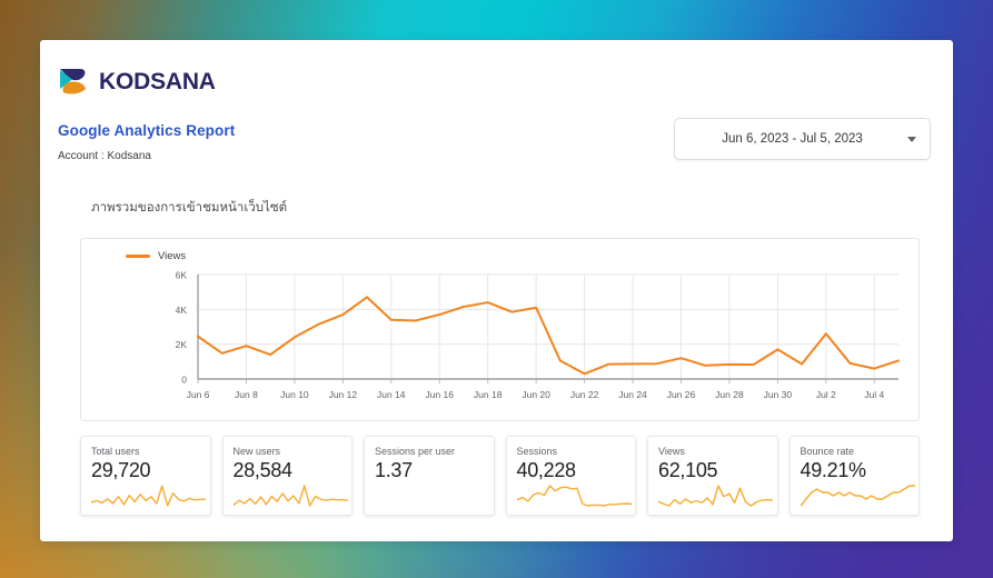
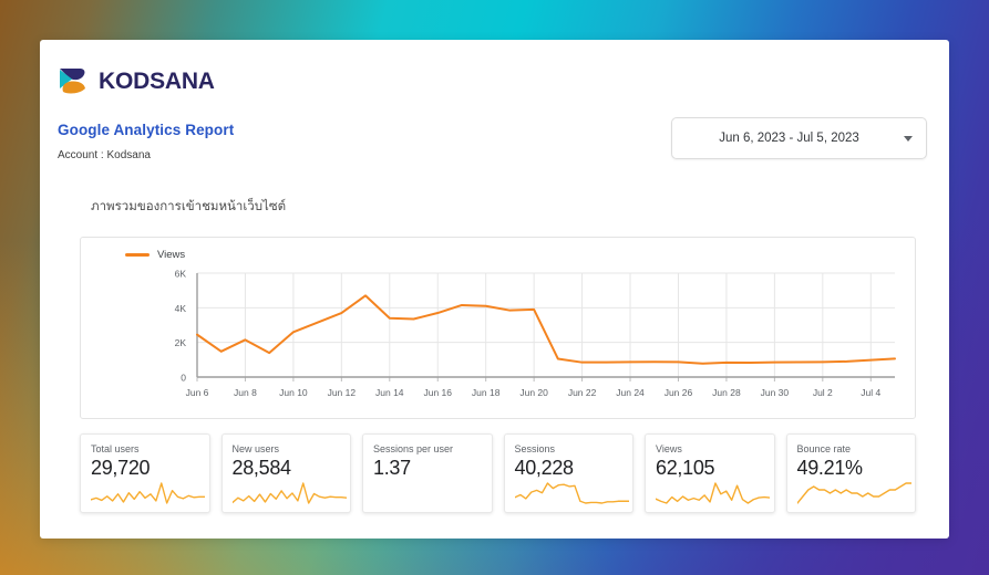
Jun 8: 1.9K -> 2.2K
Jun 10: 2.4K -> 2.6K
Jun 18: 4.4K -> 4.1K
Jun 20: 4.1K -> 3.9K
Jun 22: 0.3K -> 0.8K
Jun 26: 1.2K -> 0.9K
Jun 30: 1.7K -> 0.8K
Jul 2: 2.6K -> 0.9K
Jul 4: 0.6K -> 1.0K
